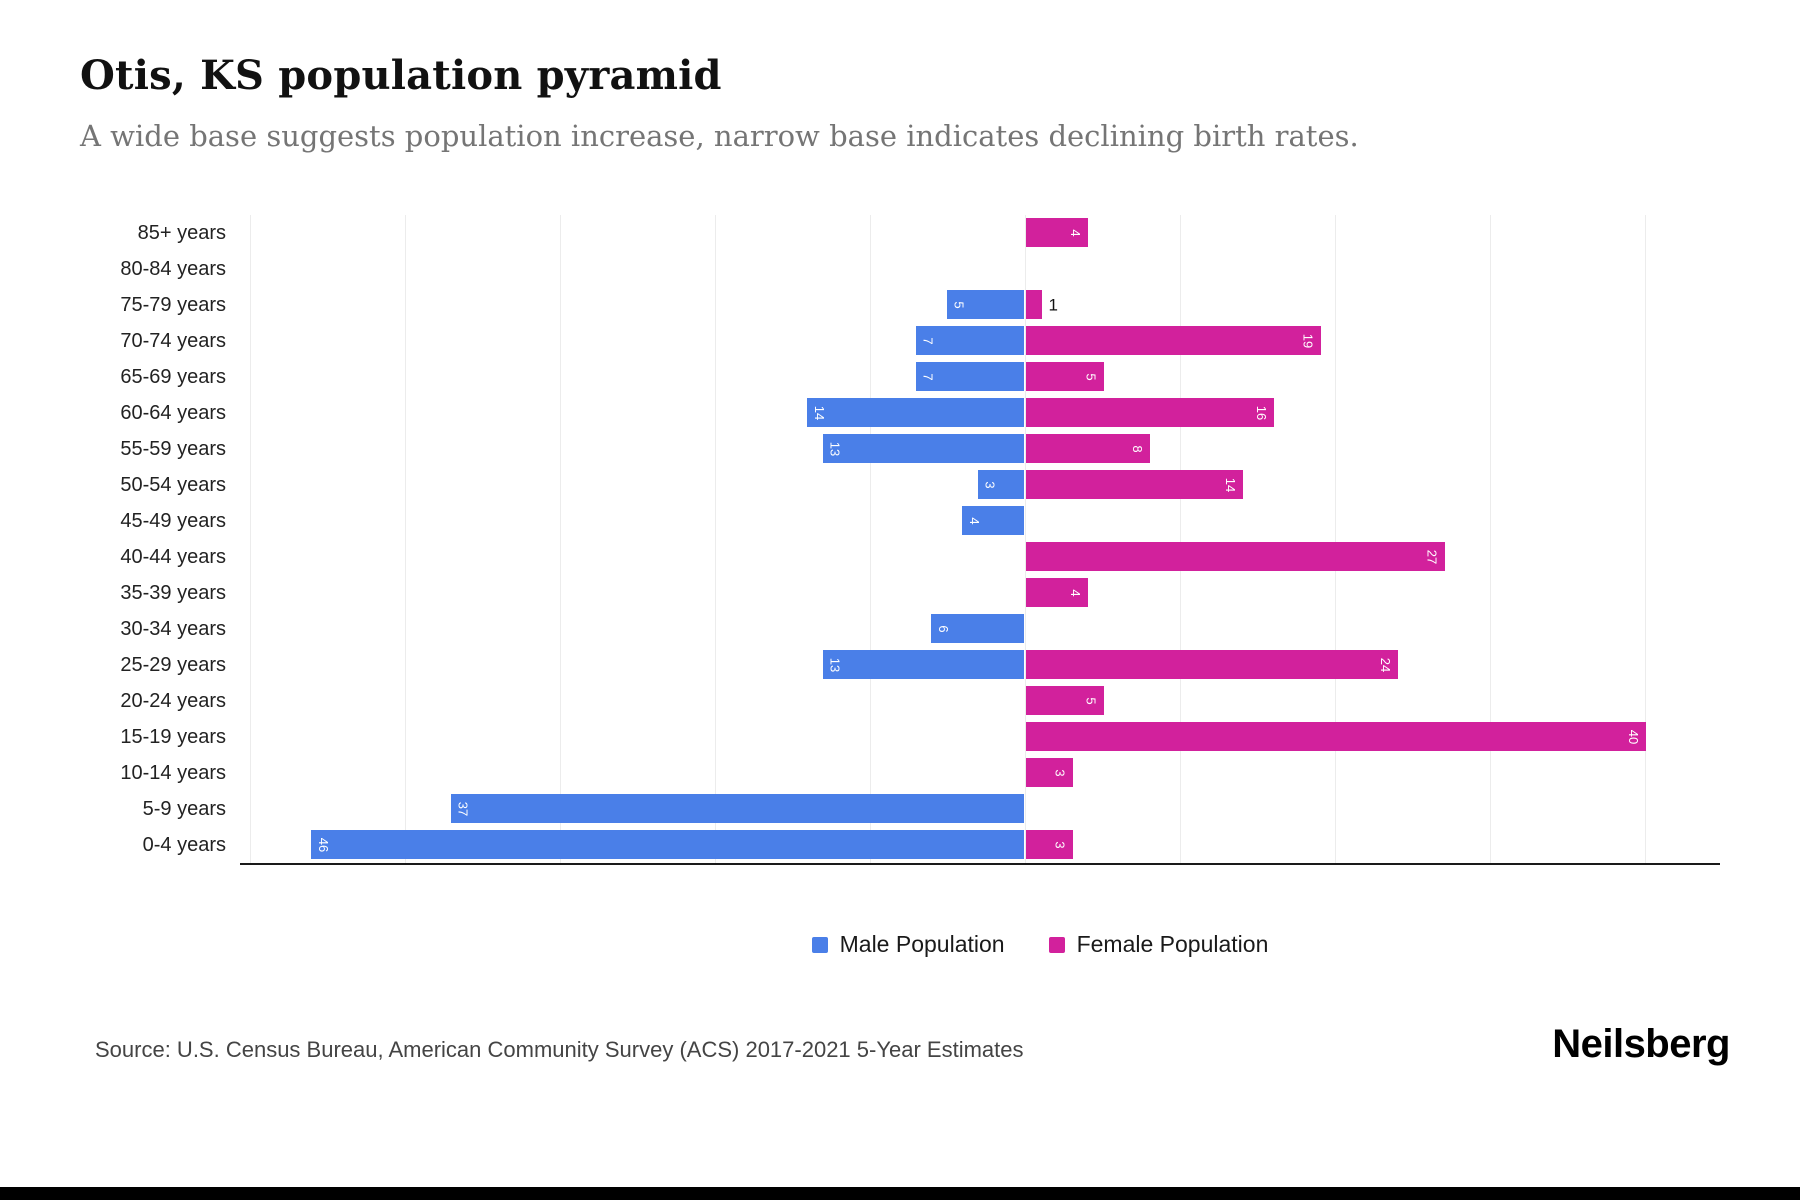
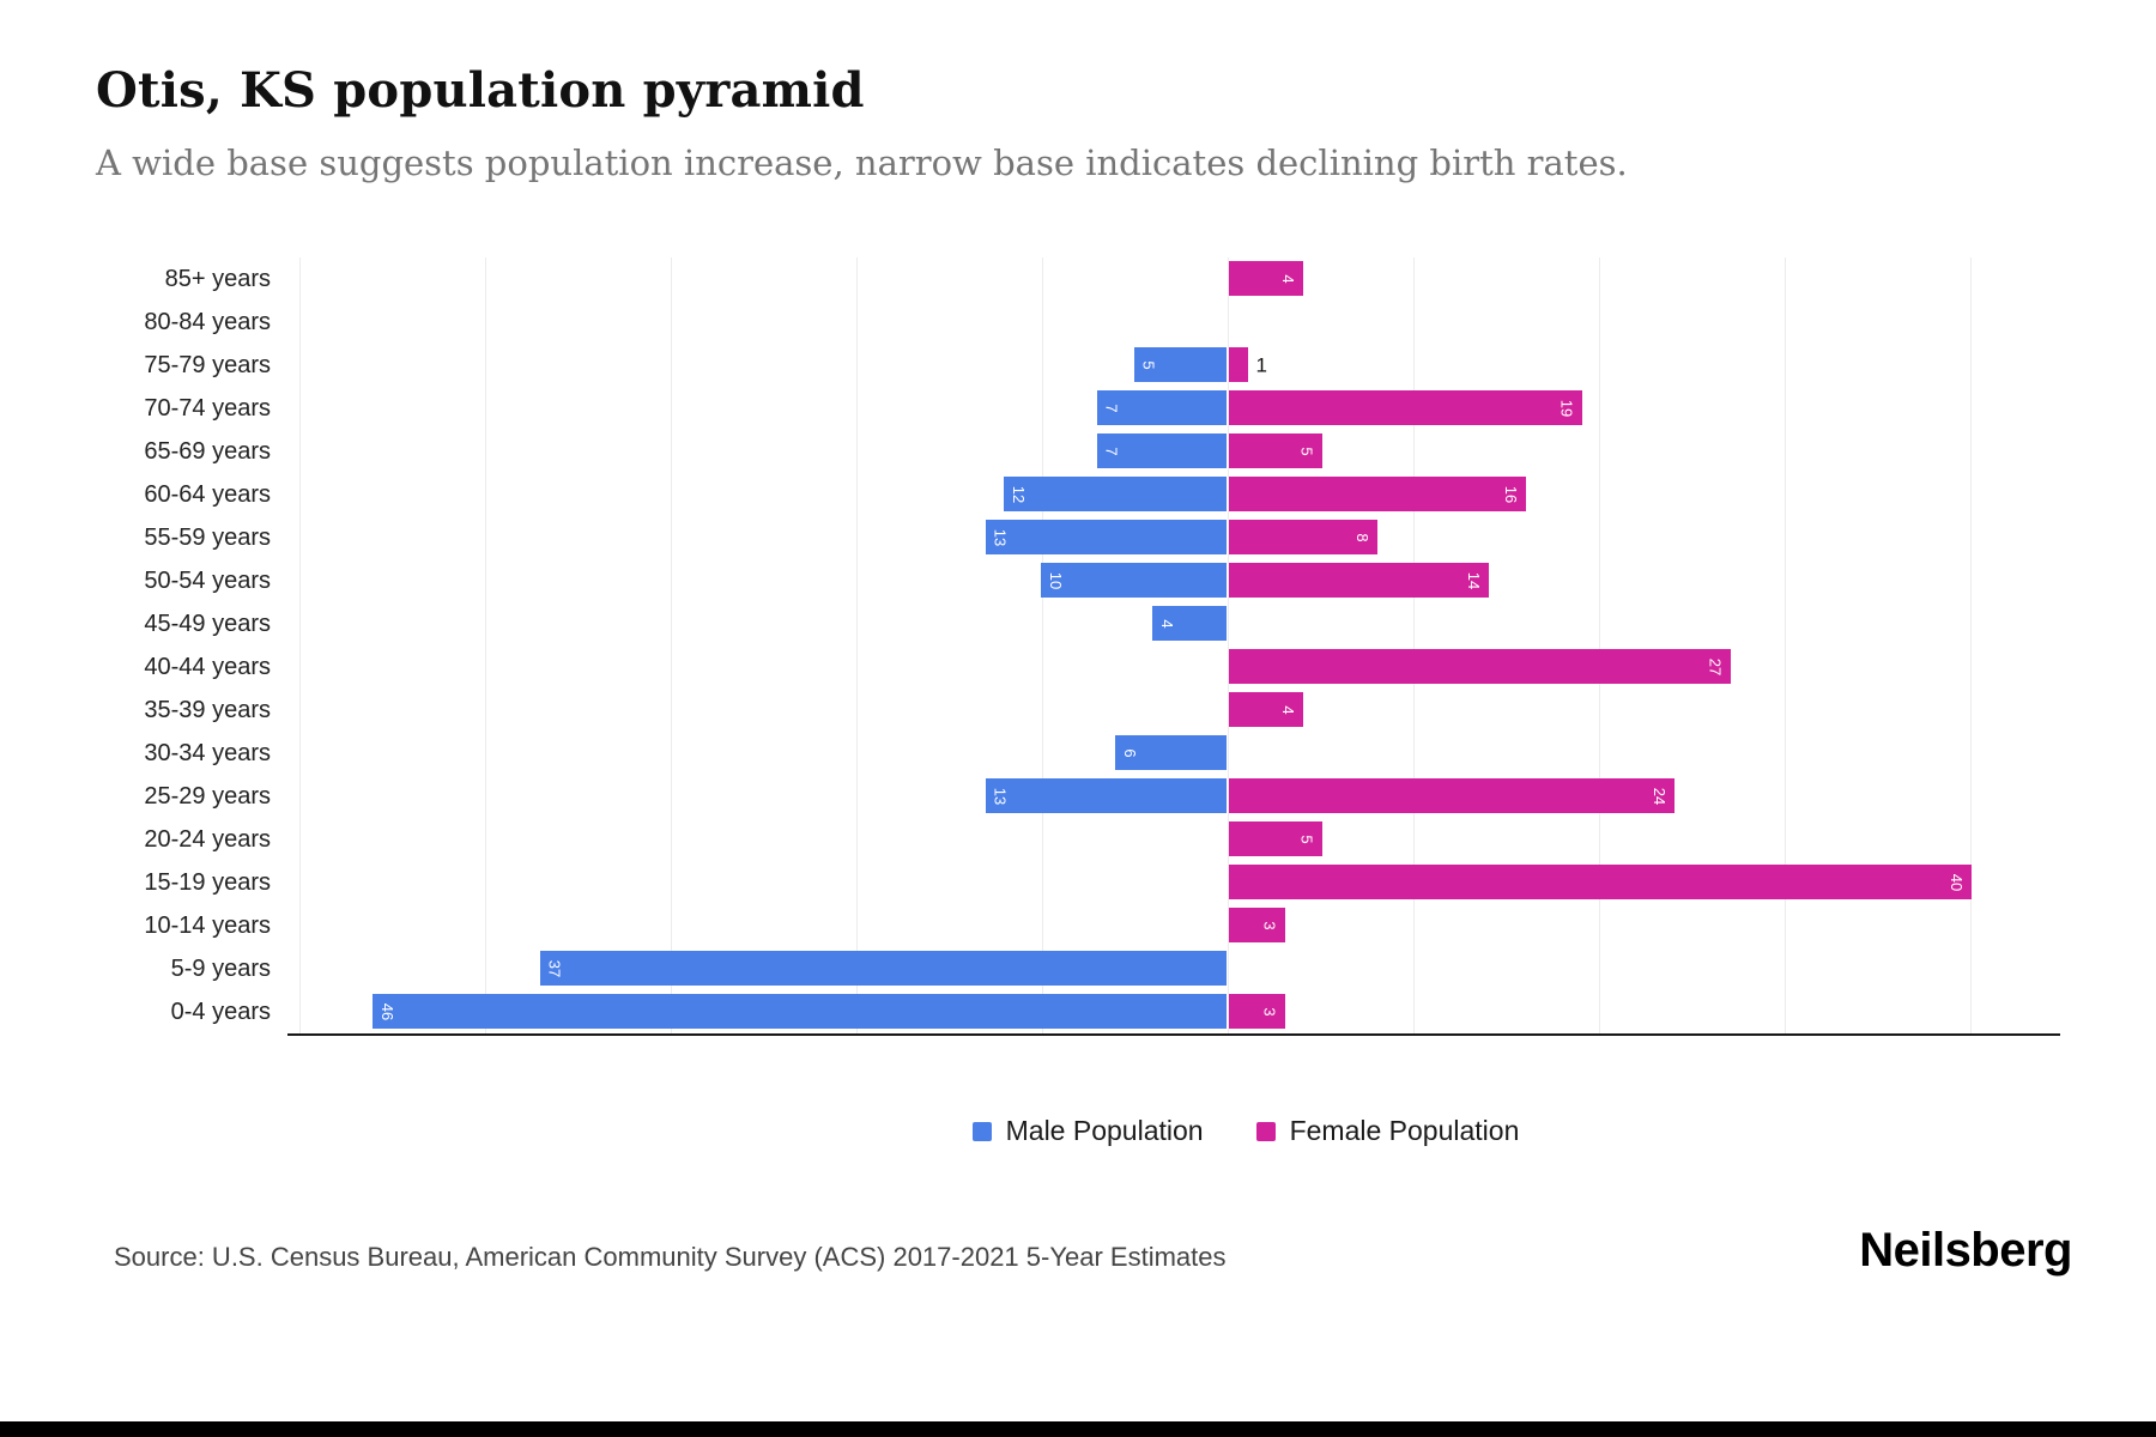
Male Population/60-64 years: 14 -> 12
Male Population/50-54 years: 3 -> 10
